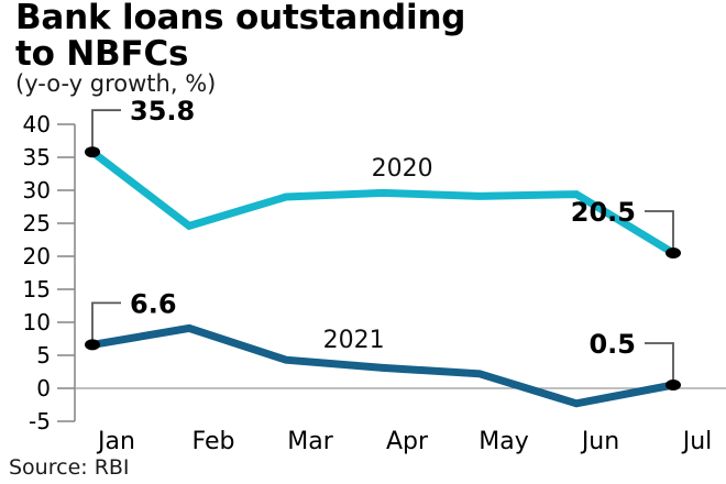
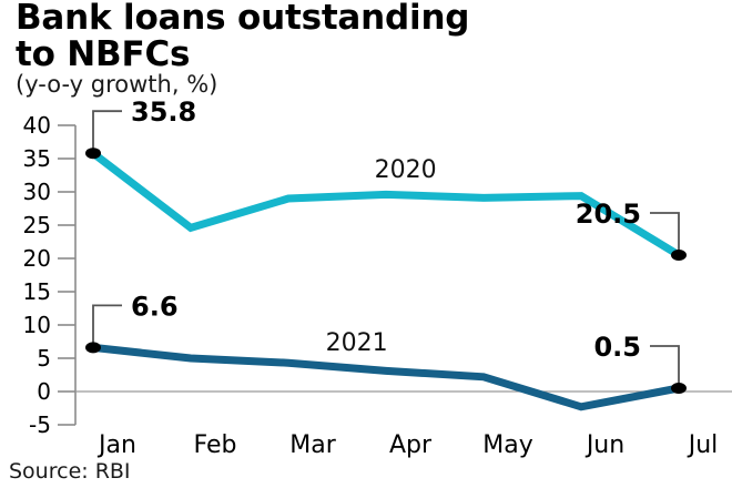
2021/Feb: 9 -> 5
